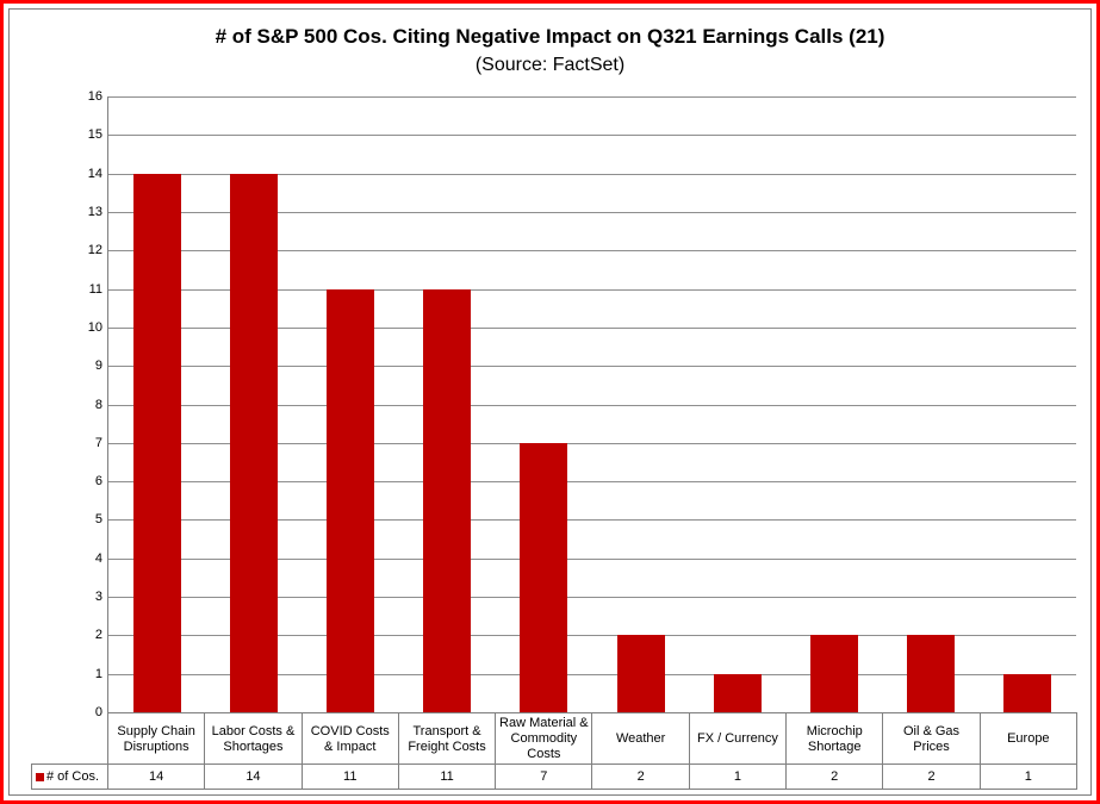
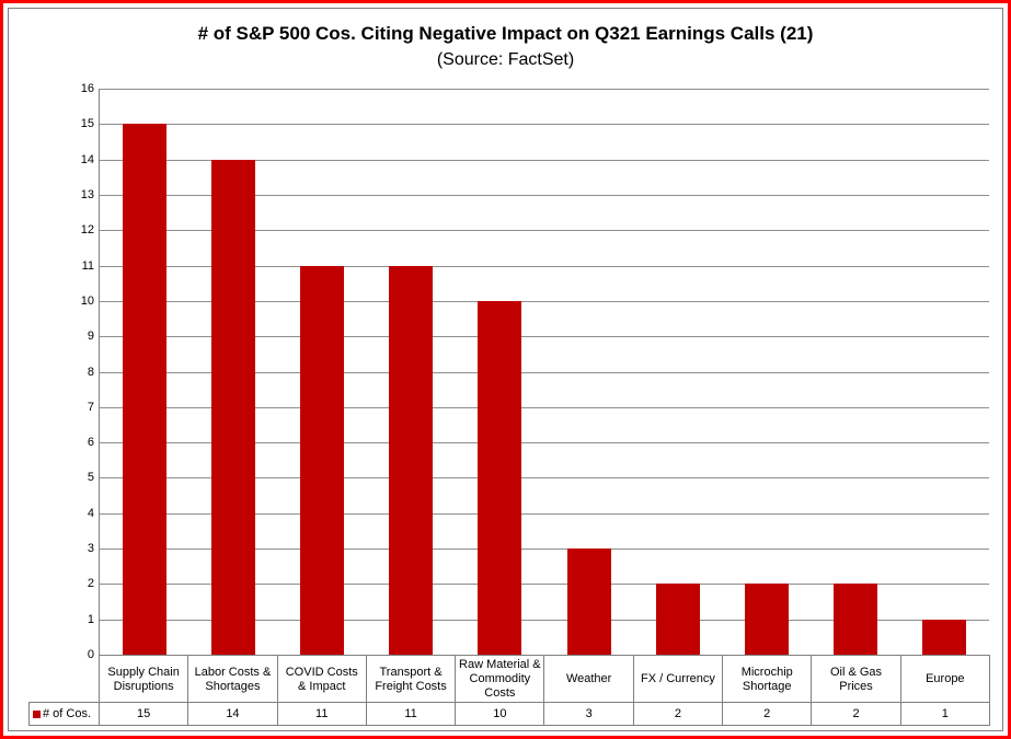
Supply Chain Disruptions: 14 -> 15
Raw Material & Commodity Costs: 7 -> 10
Weather: 2 -> 3
FX / Currency: 1 -> 2
